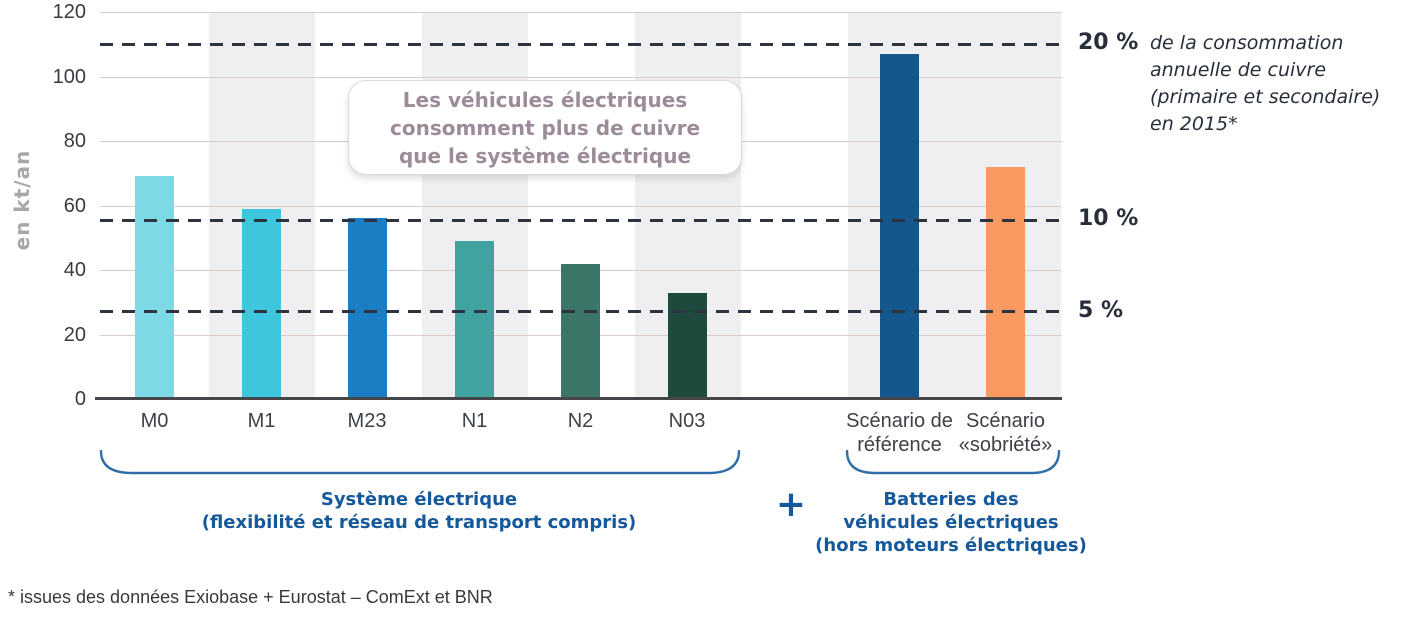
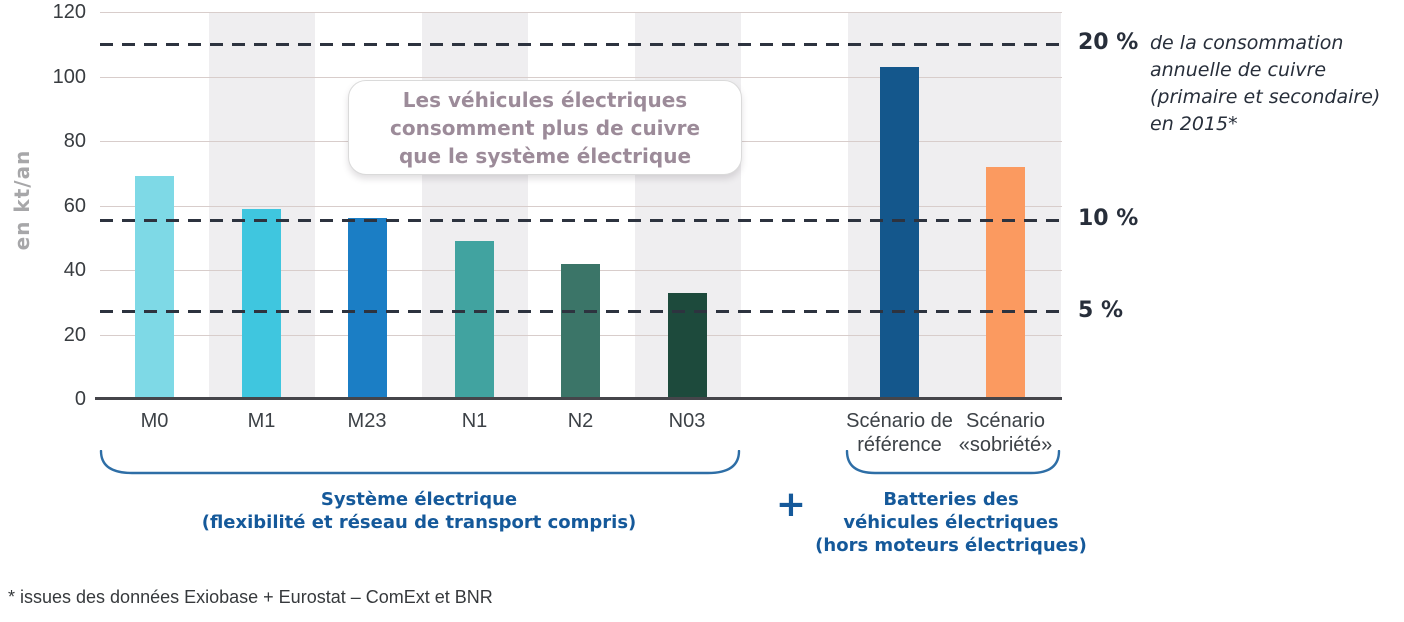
Scénario de référence: 107 -> 103
